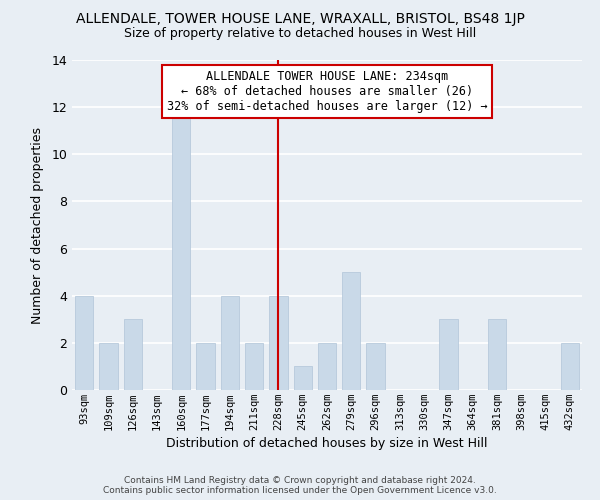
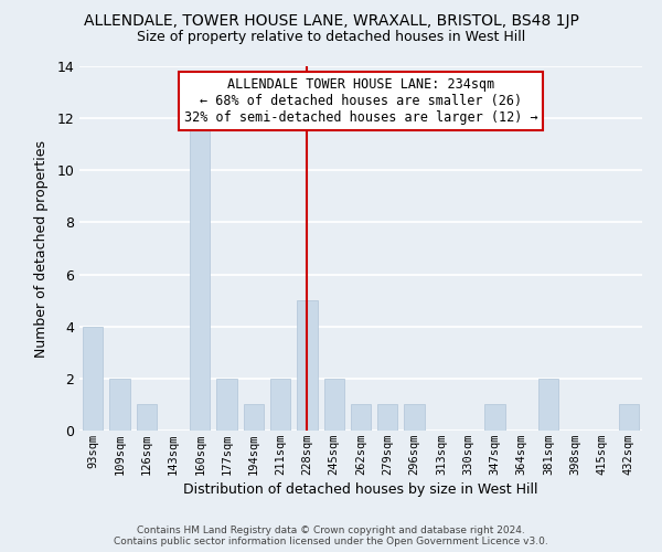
126sqm: 3 -> 1
194sqm: 4 -> 1
228sqm: 4 -> 5
245sqm: 1 -> 2
262sqm: 2 -> 1
279sqm: 5 -> 1
296sqm: 2 -> 1
347sqm: 3 -> 1
381sqm: 3 -> 2
432sqm: 2 -> 1
